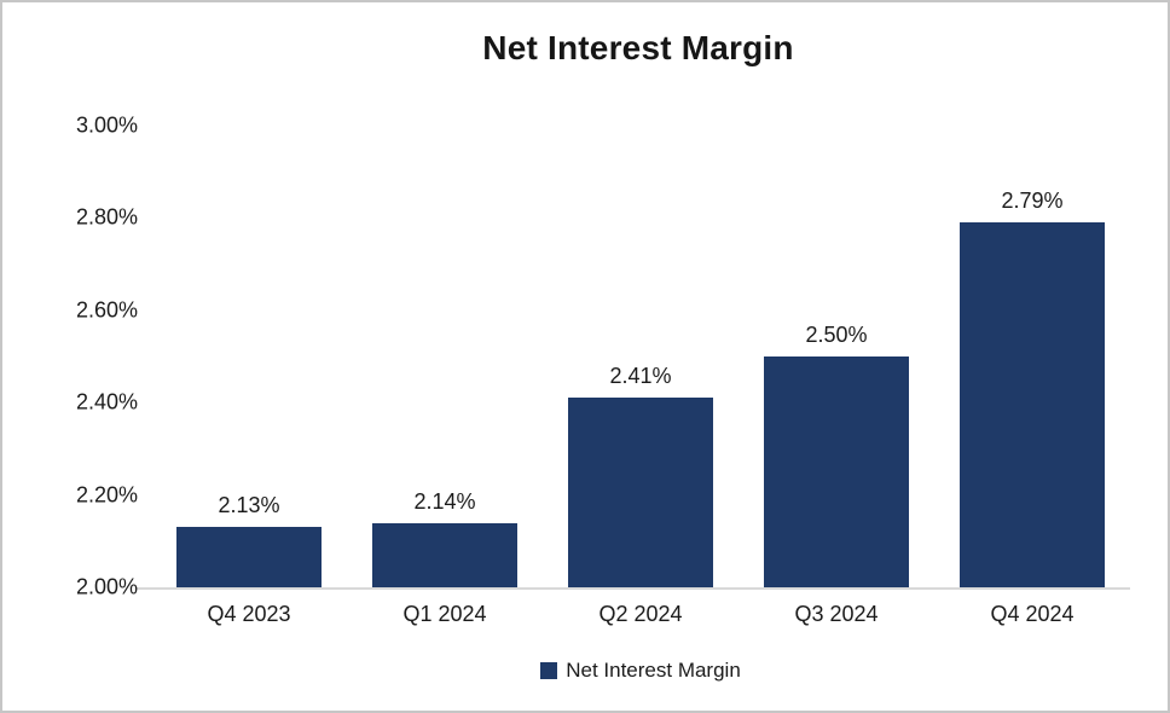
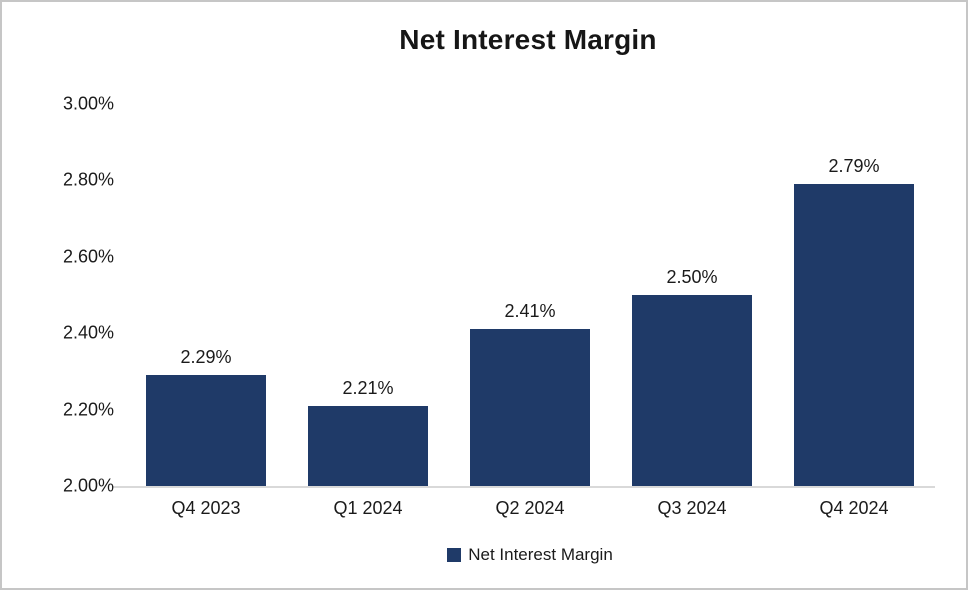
Q4 2023: 2.13% -> 2.29%
Q1 2024: 2.14% -> 2.21%
